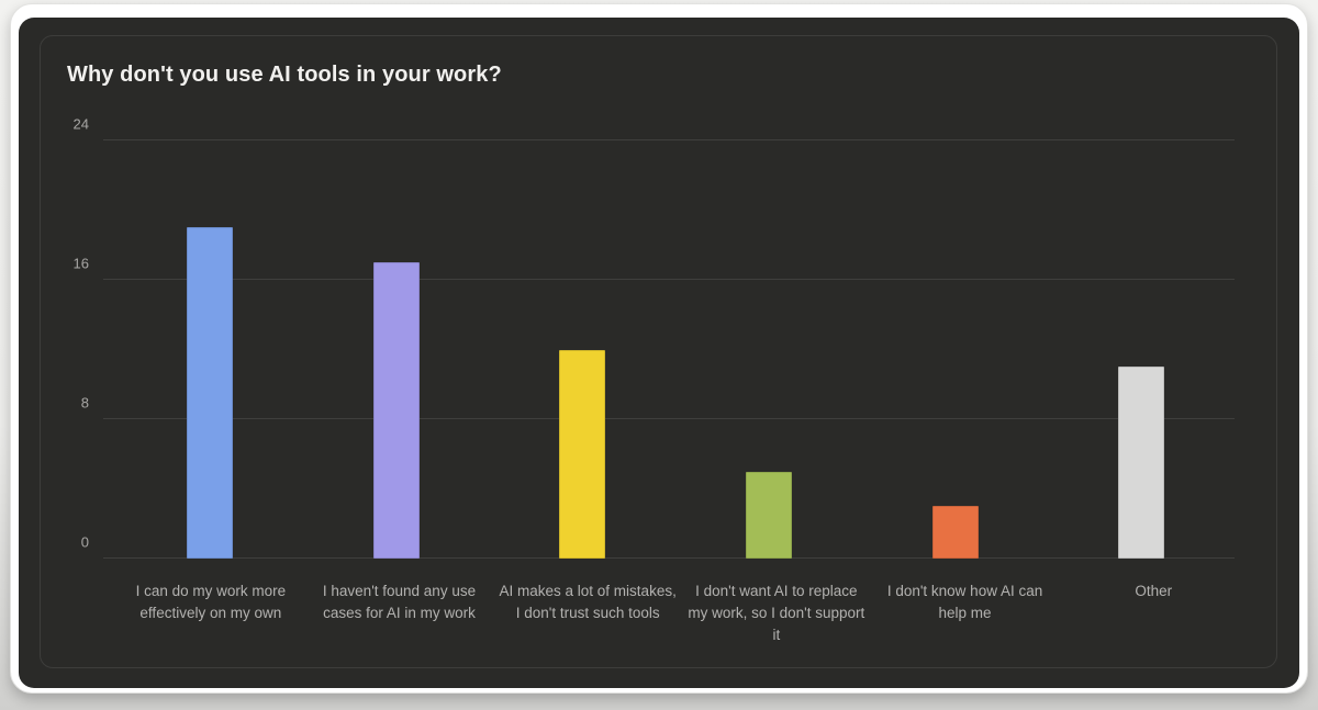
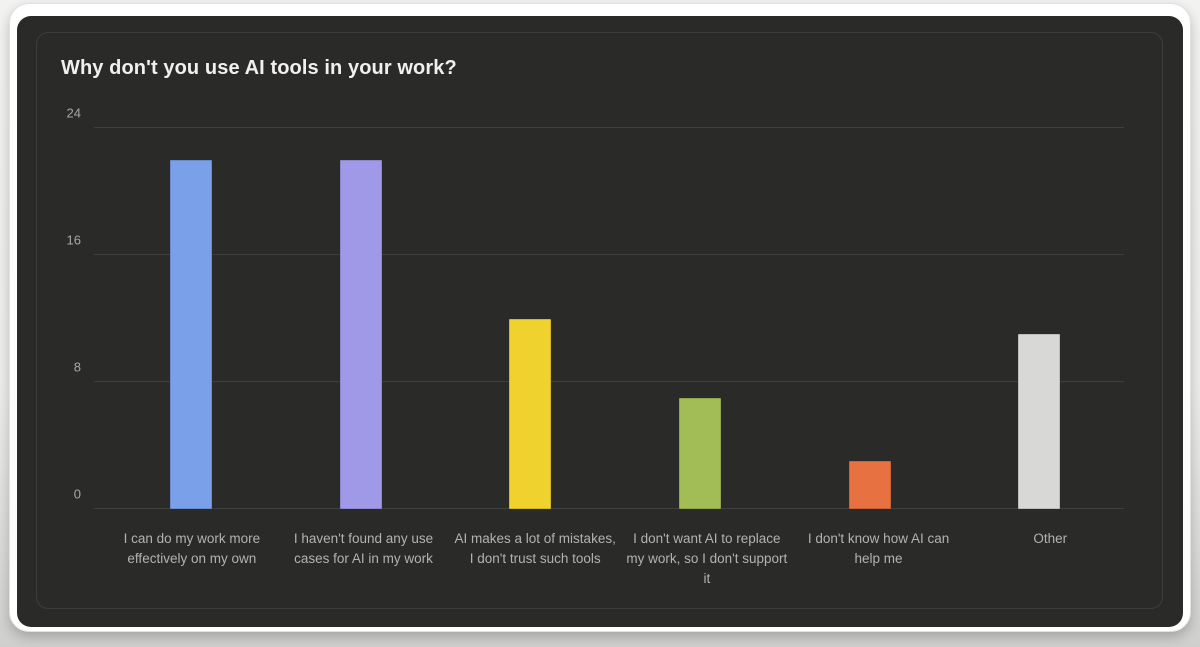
I can do my work more effectively on my own: 19 -> 22
I haven't found any use cases for AI in my work: 17 -> 22
I don't want AI to replace my work, so I don't support it: 5 -> 7
